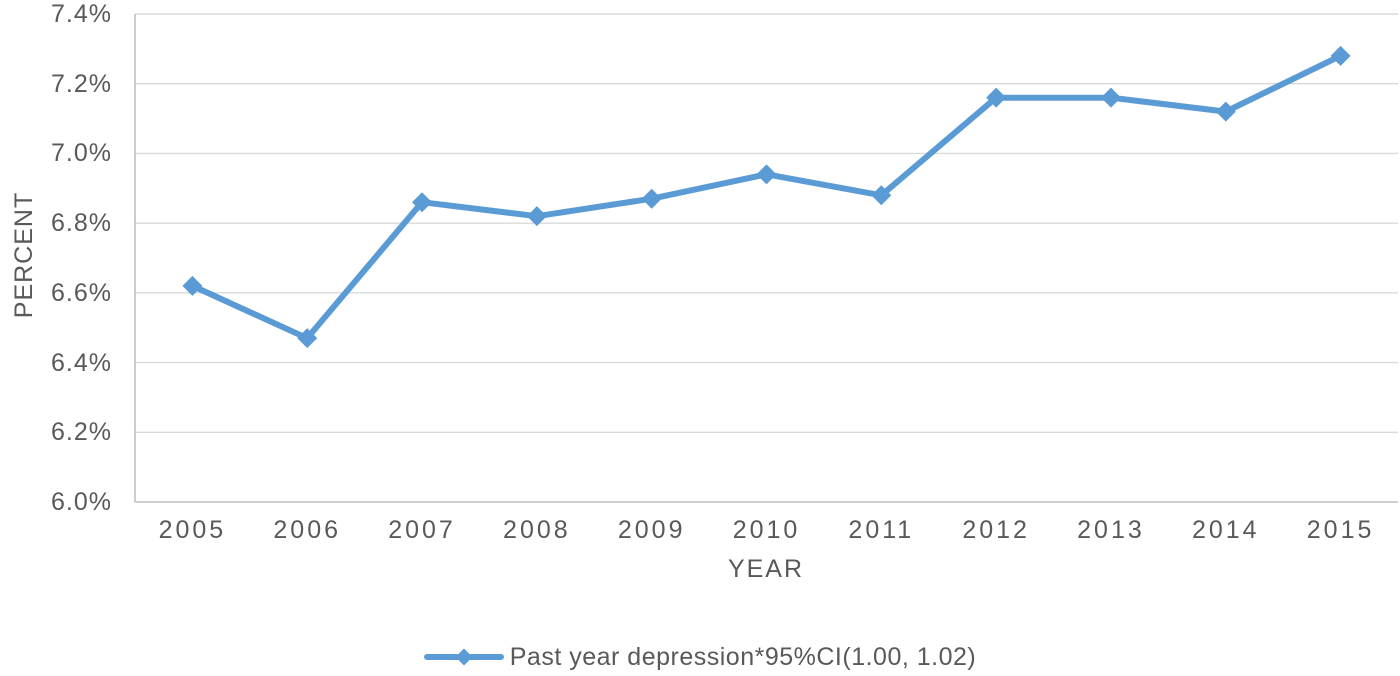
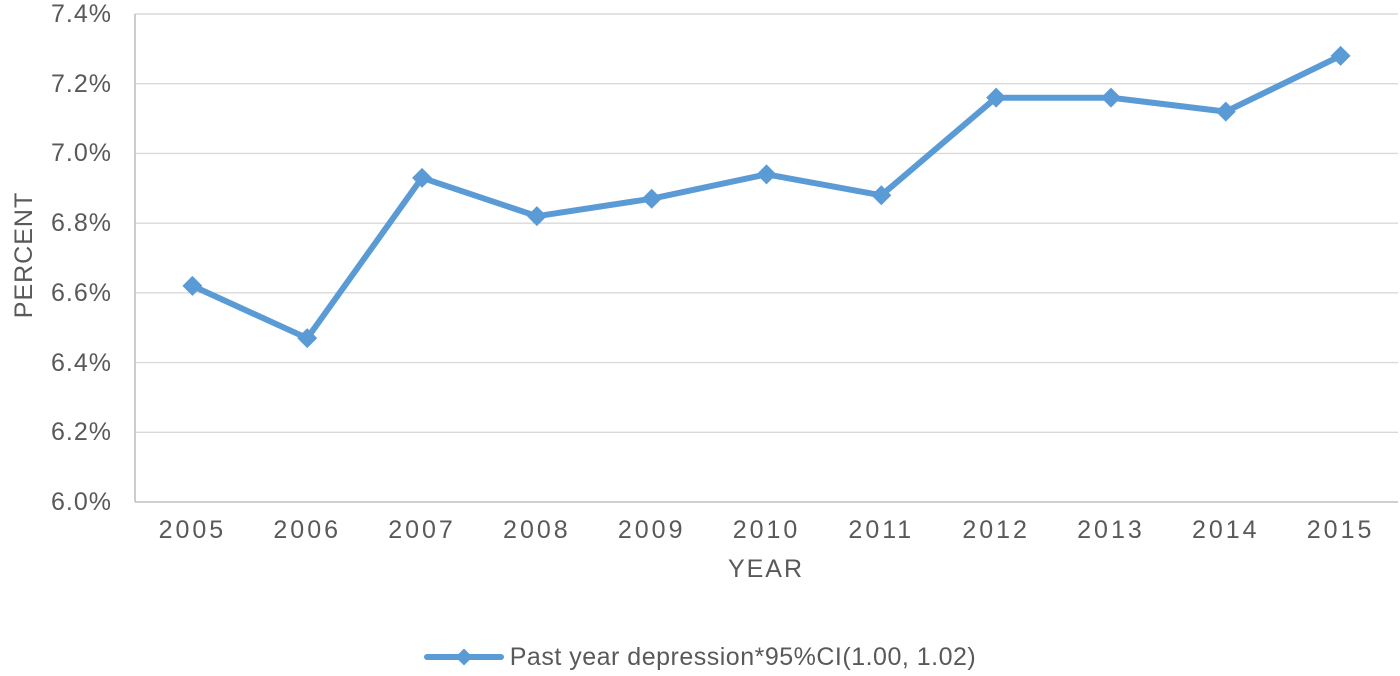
2007: 6.86% -> 6.93%
